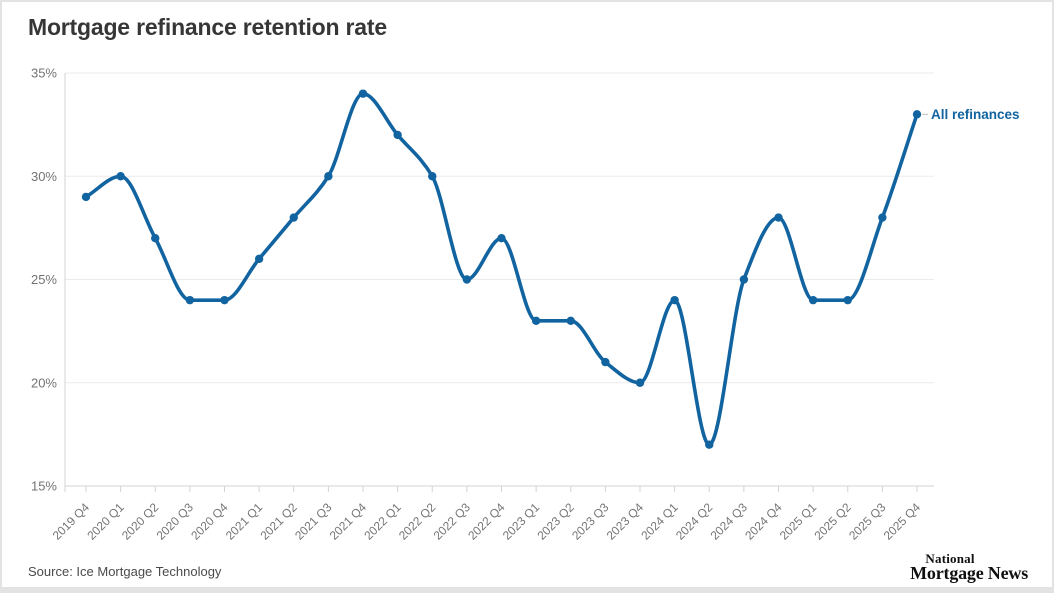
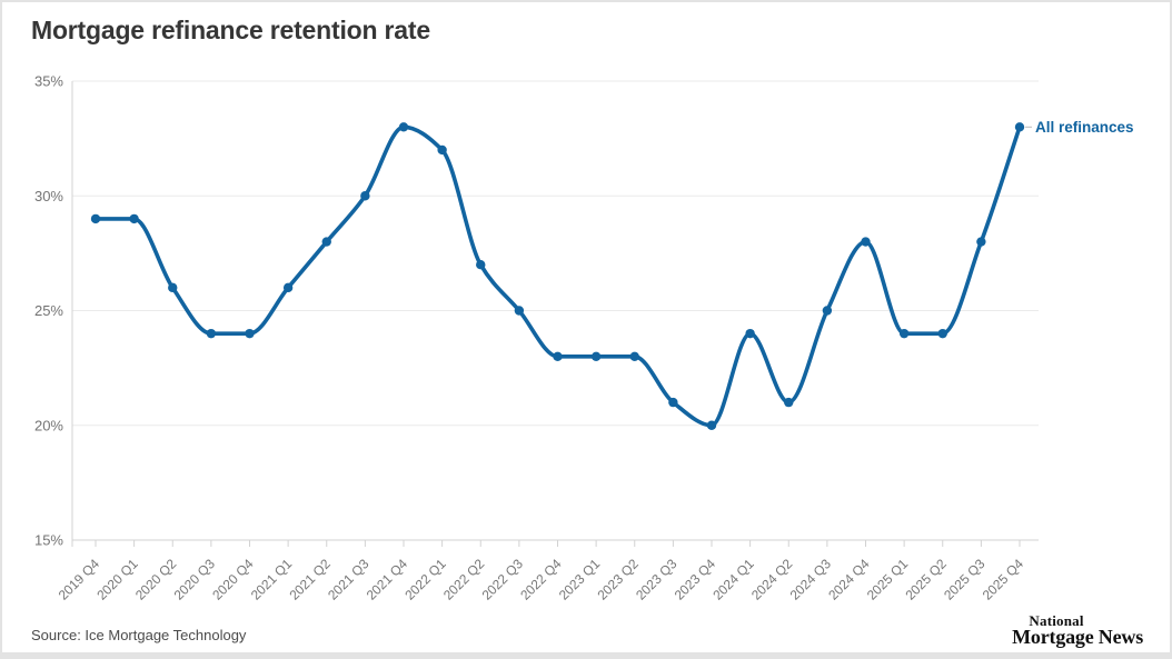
2020 Q1: 30% -> 29%
2020 Q2: 27% -> 26%
2021 Q4: 34% -> 33%
2022 Q2: 30% -> 27%
2022 Q4: 27% -> 23%
2024 Q2: 17% -> 21%
